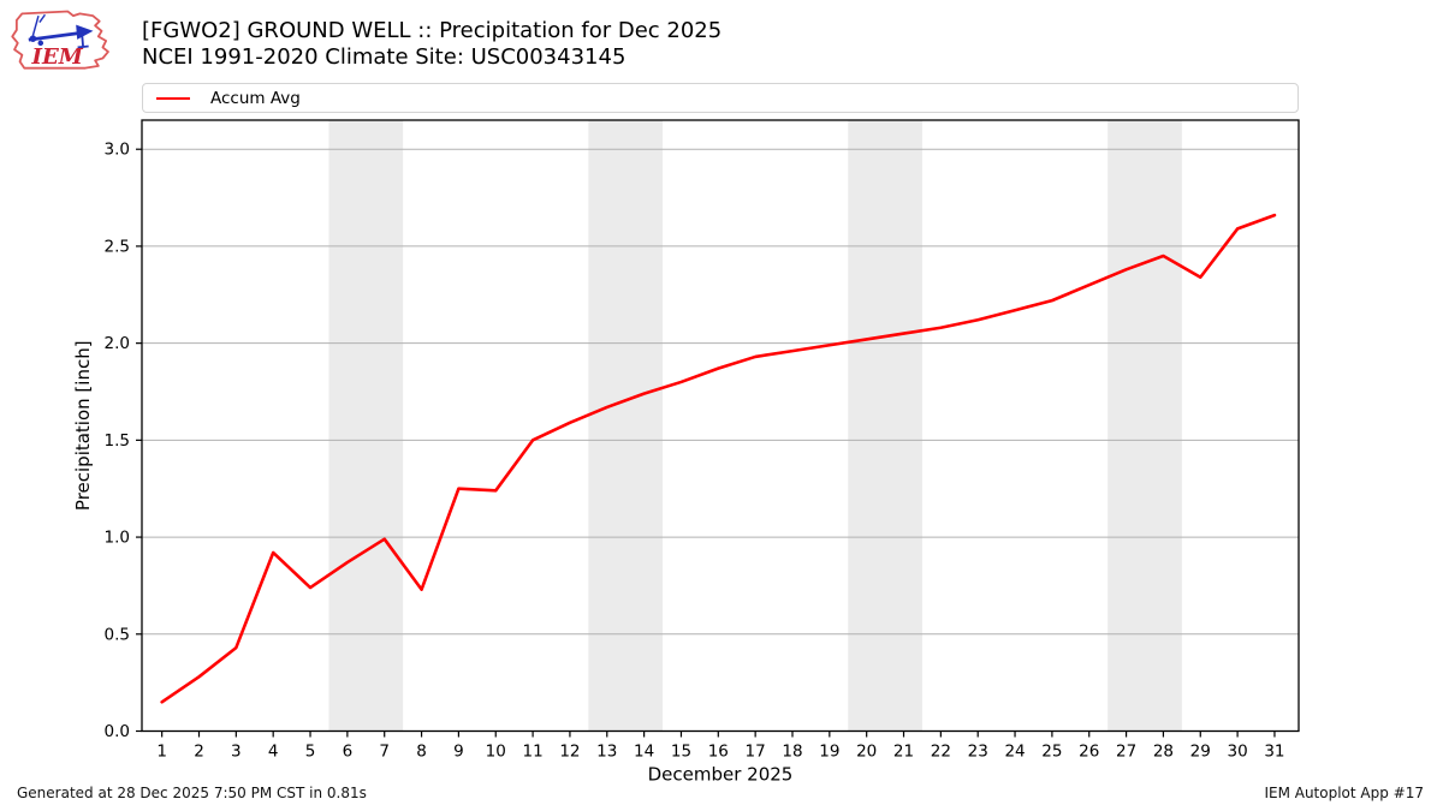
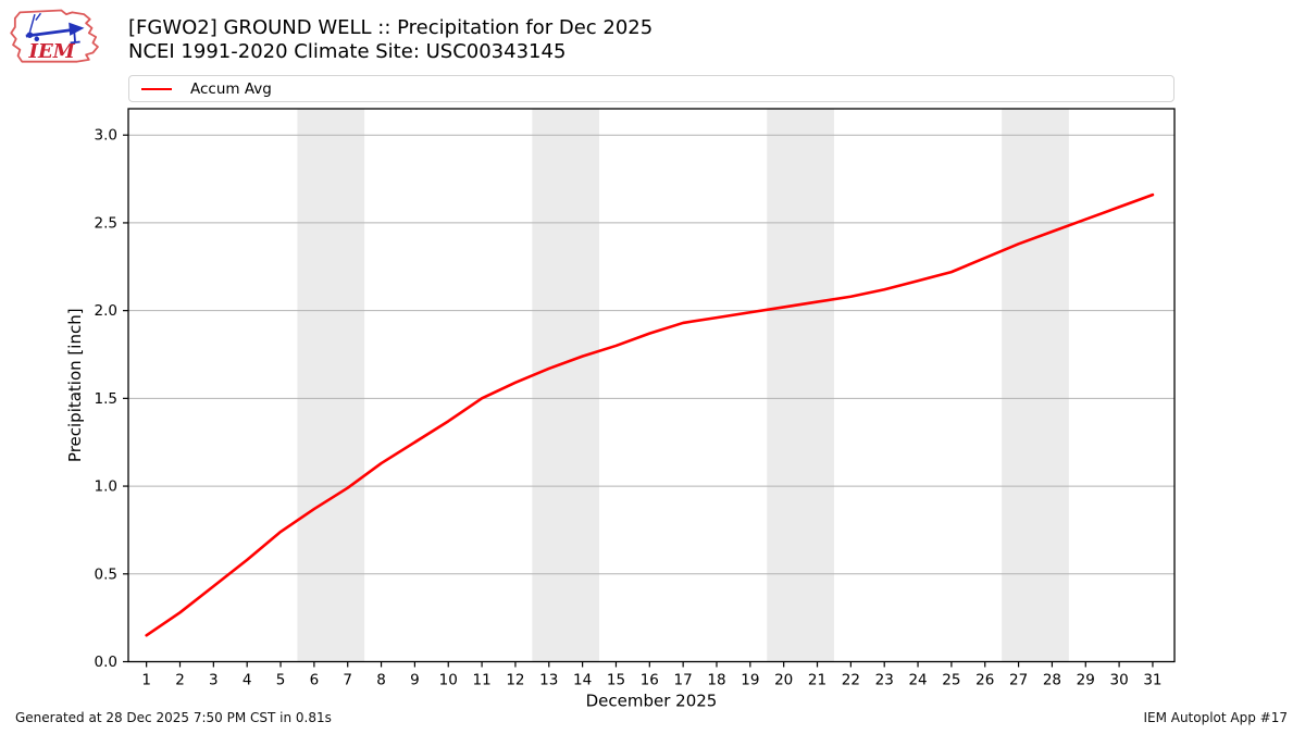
4: 0.92 -> 0.58
8: 0.73 -> 1.13
10: 1.24 -> 1.37
29: 2.34 -> 2.52
